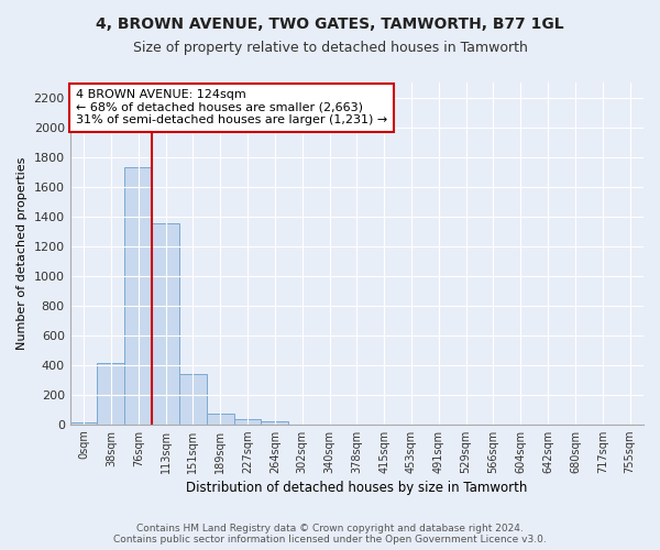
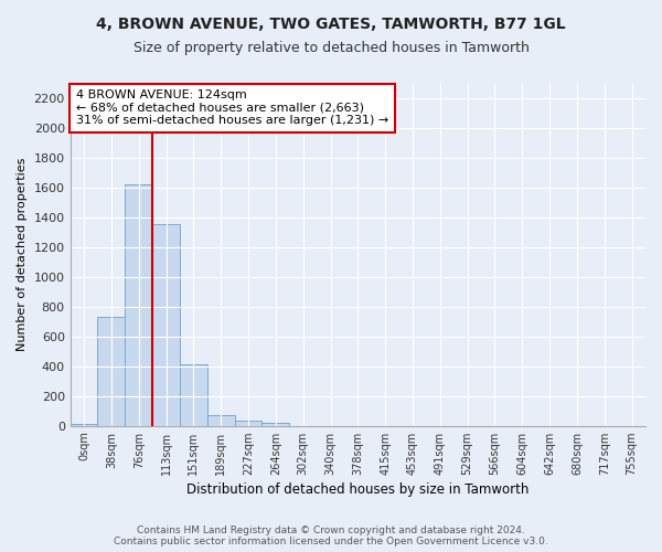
38sqm: 410 -> 730
76sqm: 1730 -> 1620
151sqm: 340 -> 410
